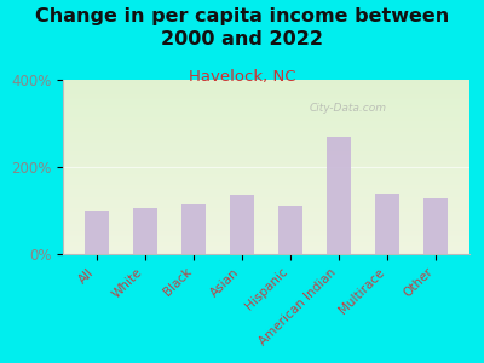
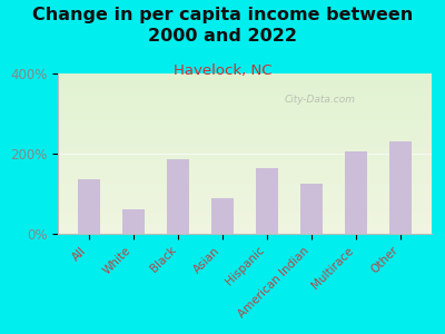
All: 100% -> 135%
White: 105% -> 60%
Black: 115% -> 185%
Asian: 135% -> 90%
Hispanic: 112% -> 165%
American Indian: 270% -> 125%
Multirace: 140% -> 205%
Other: 128% -> 230%
